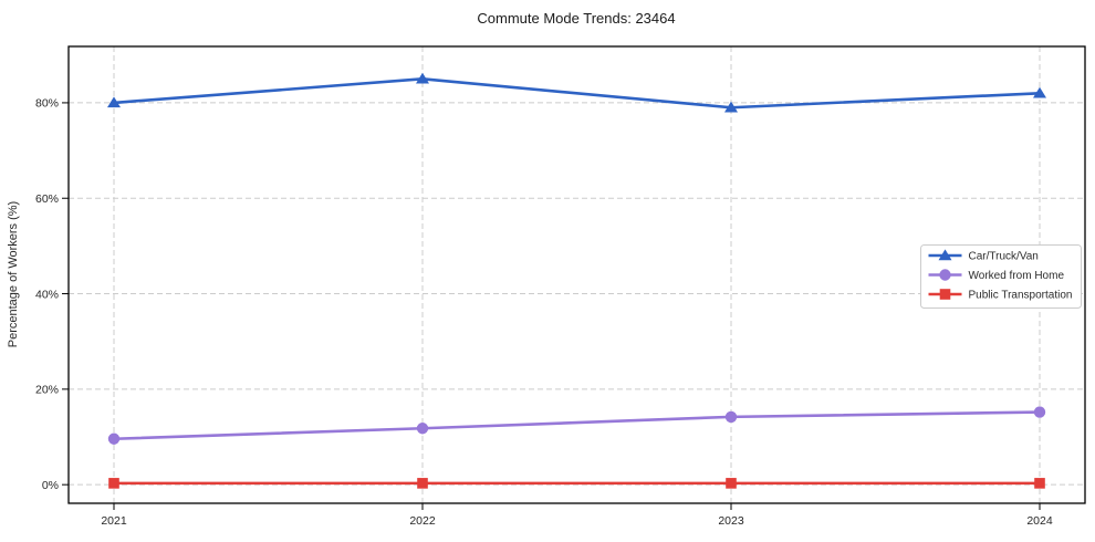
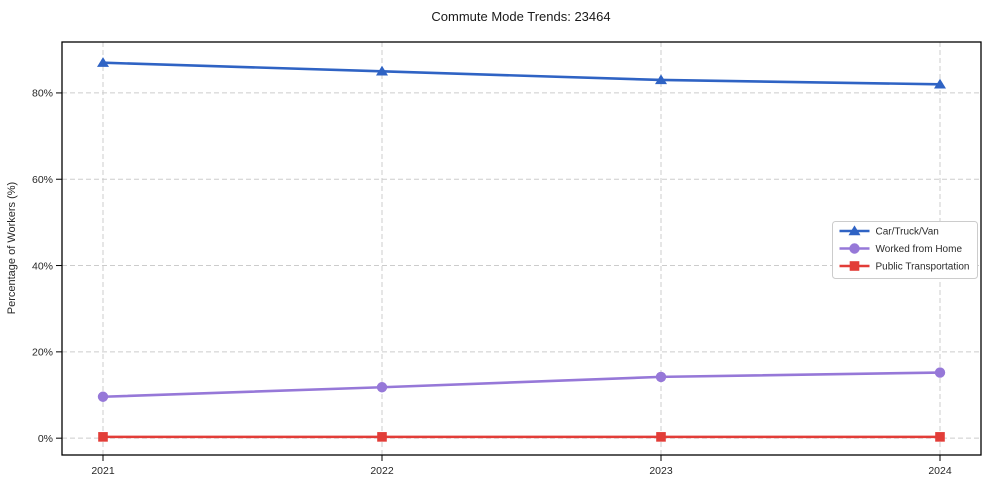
Car/Truck/Van/2021: 80% -> 87%
Car/Truck/Van/2023: 79% -> 83%
